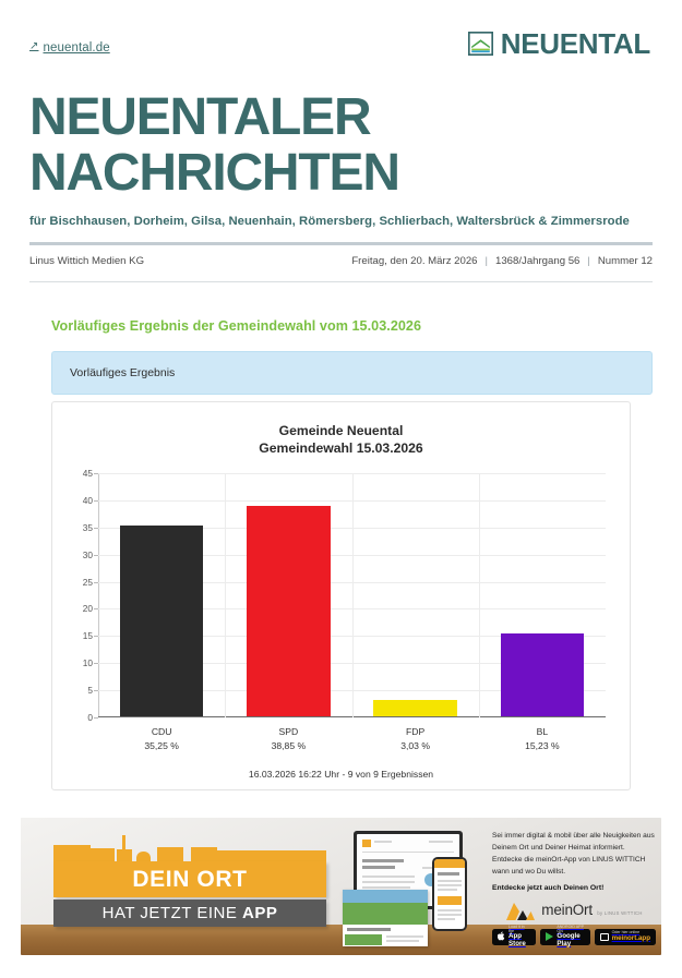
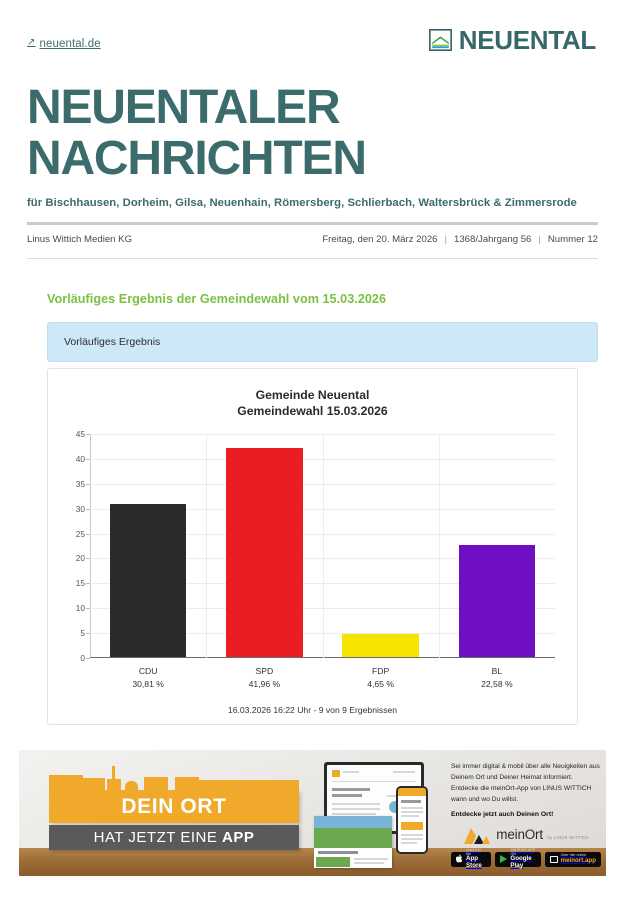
CDU: 35,25 -> 30,81
SPD: 38,85 -> 41,96
FDP: 3,03 -> 4,65
BL: 15,23 -> 22,58
